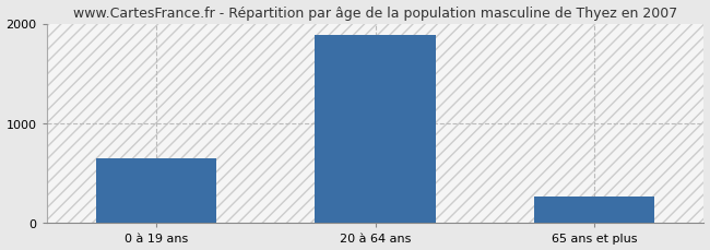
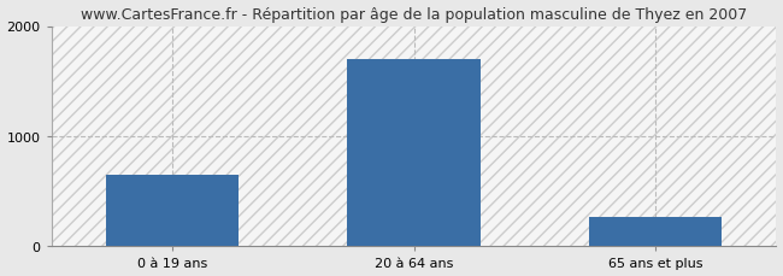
20 à 64 ans: 1880 -> 1700
